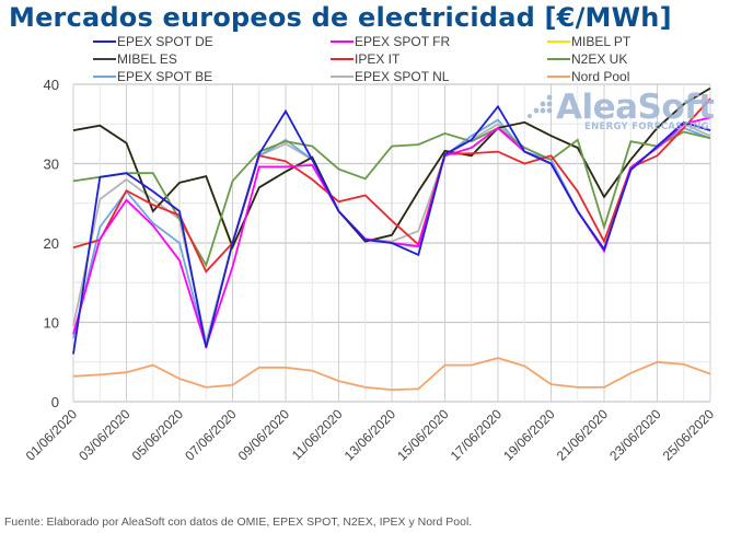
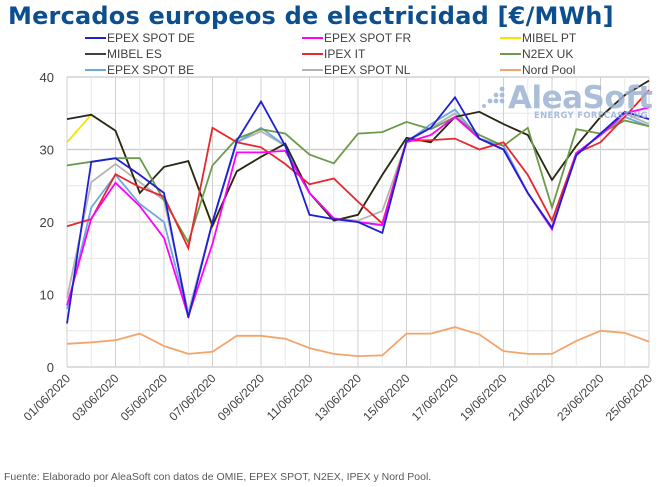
MIBEL PT/01/06/2020: 34 -> 31
IPEX IT/07/06/2020: 20 -> 33
EPEX SPOT DE/11/06/2020: 24 -> 21
